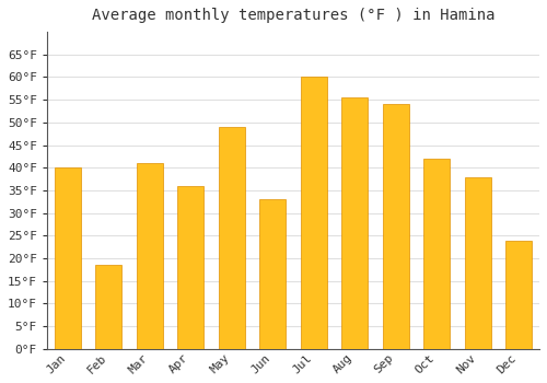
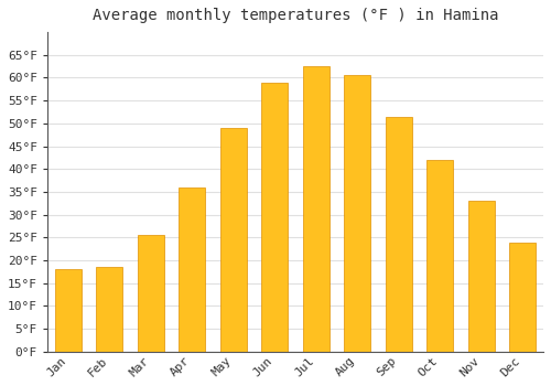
Jan: 40.0°F -> 18.0°F
Mar: 41.0°F -> 25.5°F
Jun: 33.0°F -> 59.0°F
Jul: 60.0°F -> 62.5°F
Aug: 55.5°F -> 60.5°F
Sep: 54.0°F -> 51.5°F
Nov: 38.0°F -> 33.0°F
